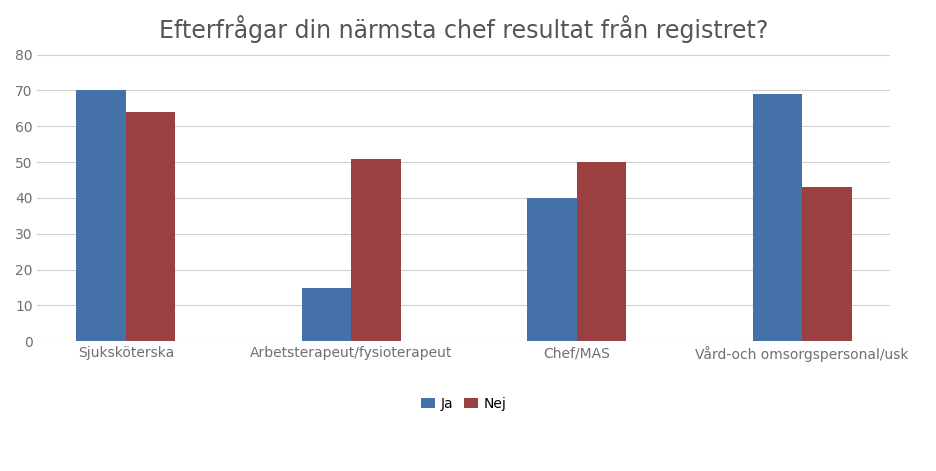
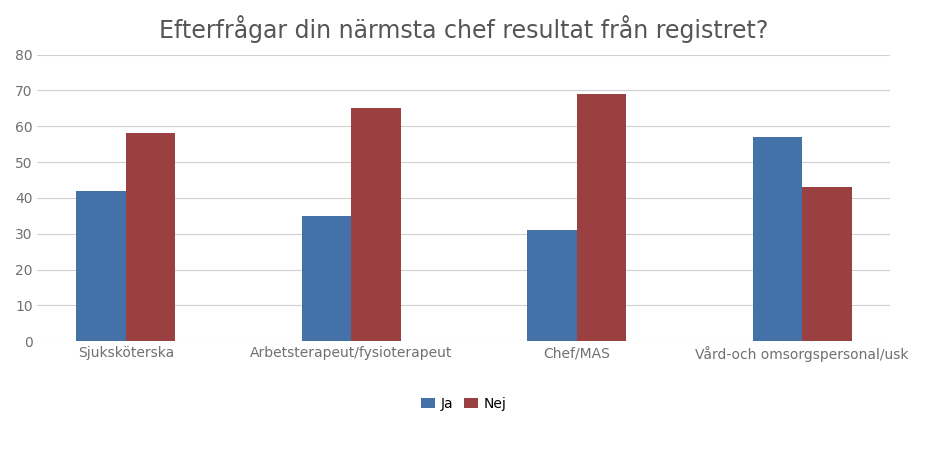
Ja/Sjuksköterska: 70 -> 42
Nej/Sjuksköterska: 64 -> 58
Ja/Arbetsterapeut/fysioterapeut: 15 -> 35
Nej/Arbetsterapeut/fysioterapeut: 51 -> 65
Ja/Chef/MAS: 40 -> 31
Nej/Chef/MAS: 50 -> 69
Ja/Vård-och omsorgspersonal/usk: 69 -> 57
